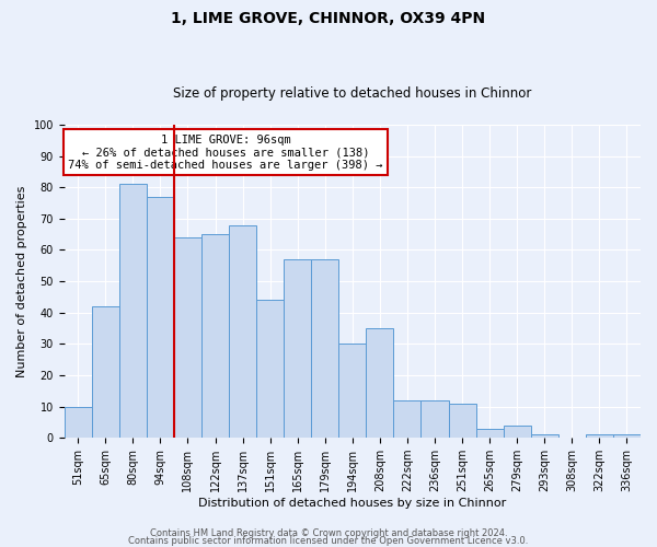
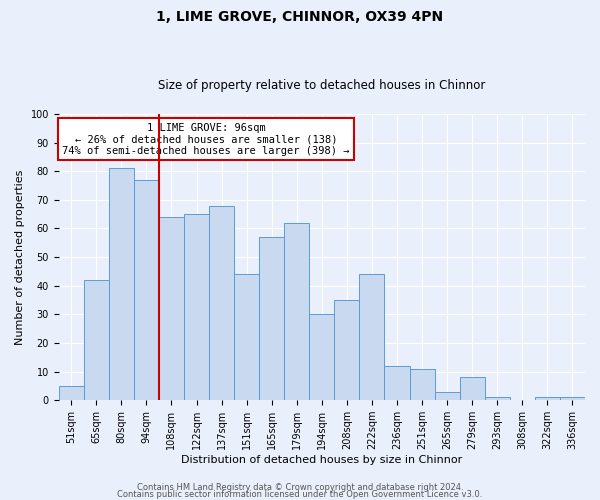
51sqm: 10 -> 5
179sqm: 57 -> 62
222sqm: 12 -> 44
279sqm: 4 -> 8
